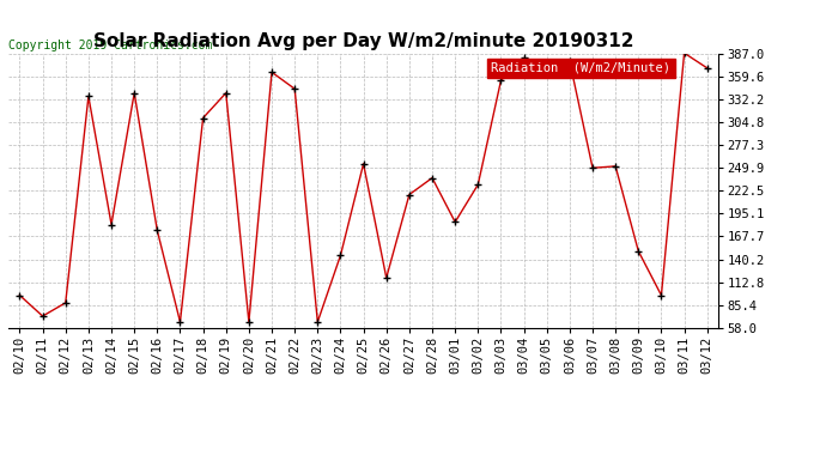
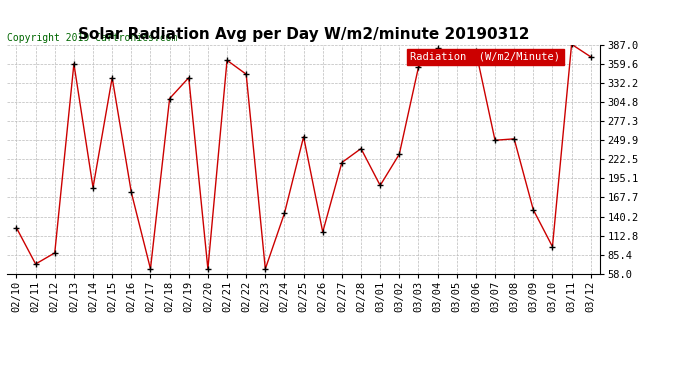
02/10: 97 -> 124
02/13: 336 -> 360
